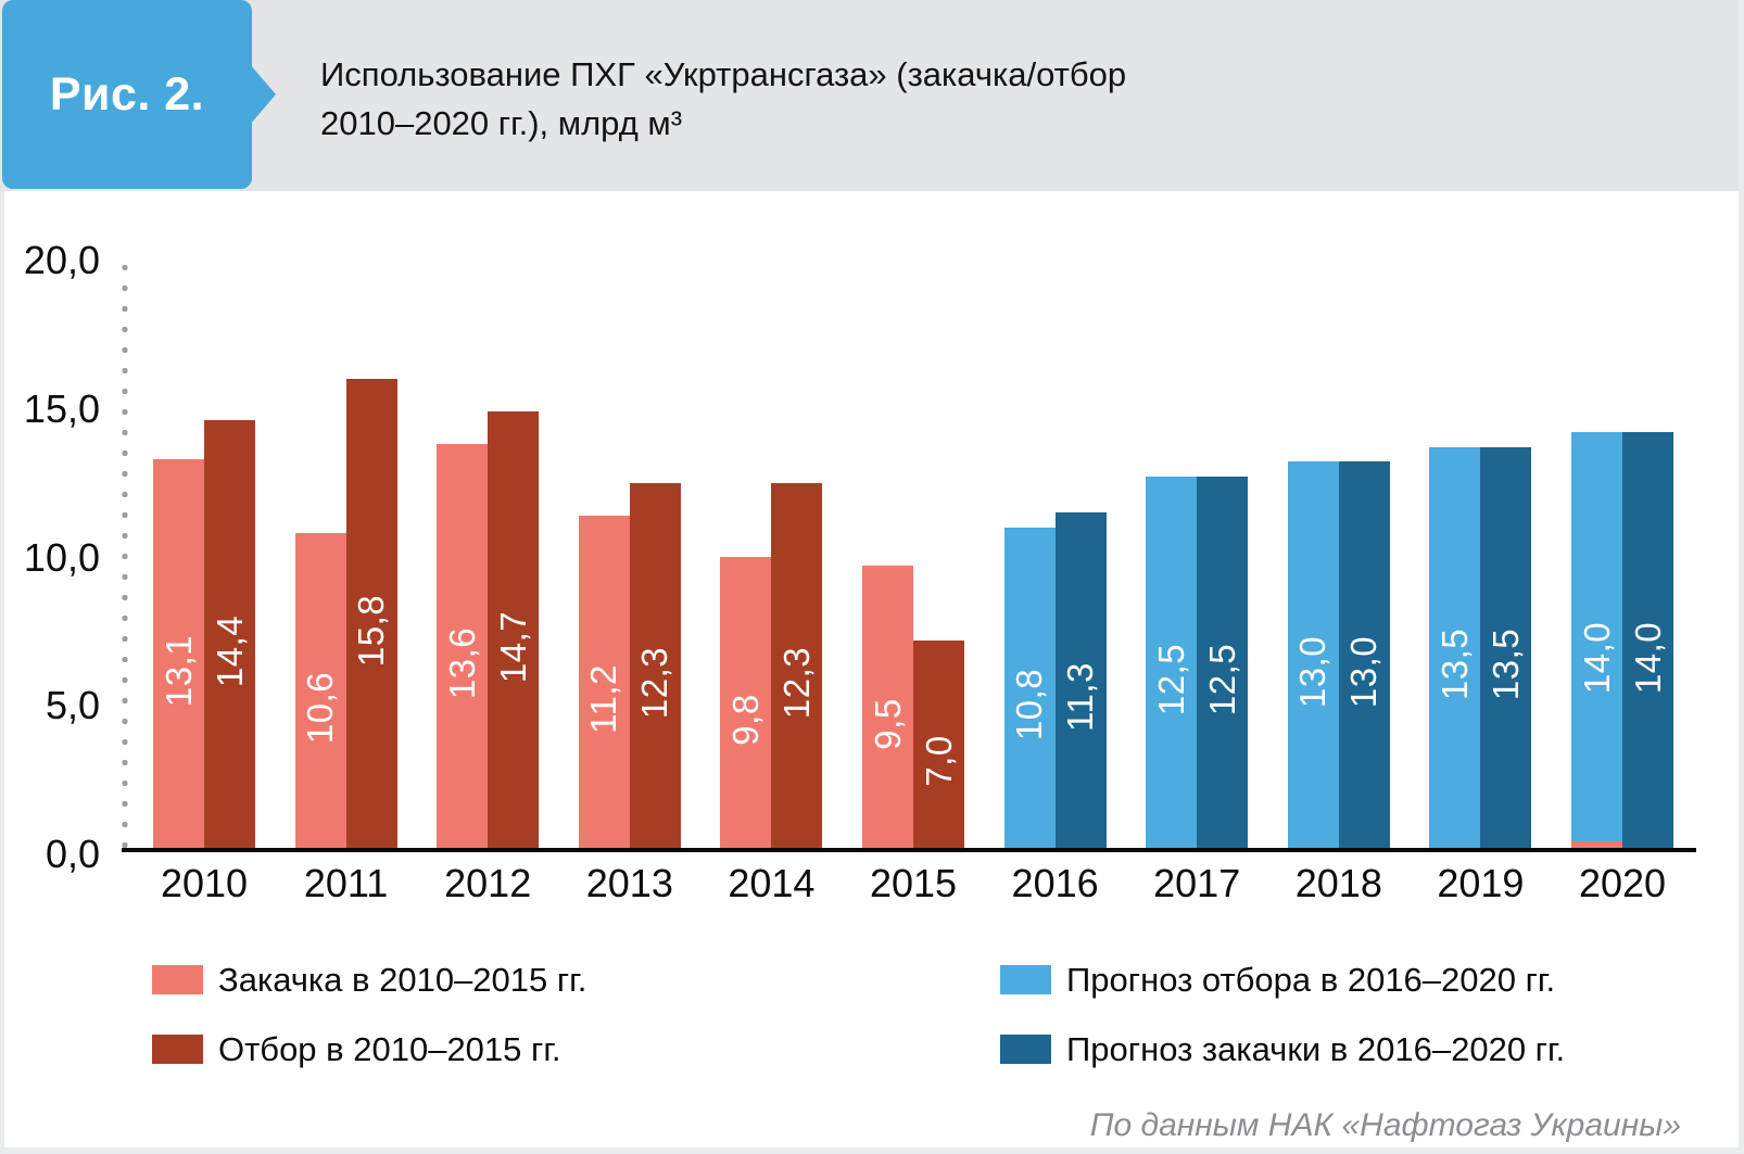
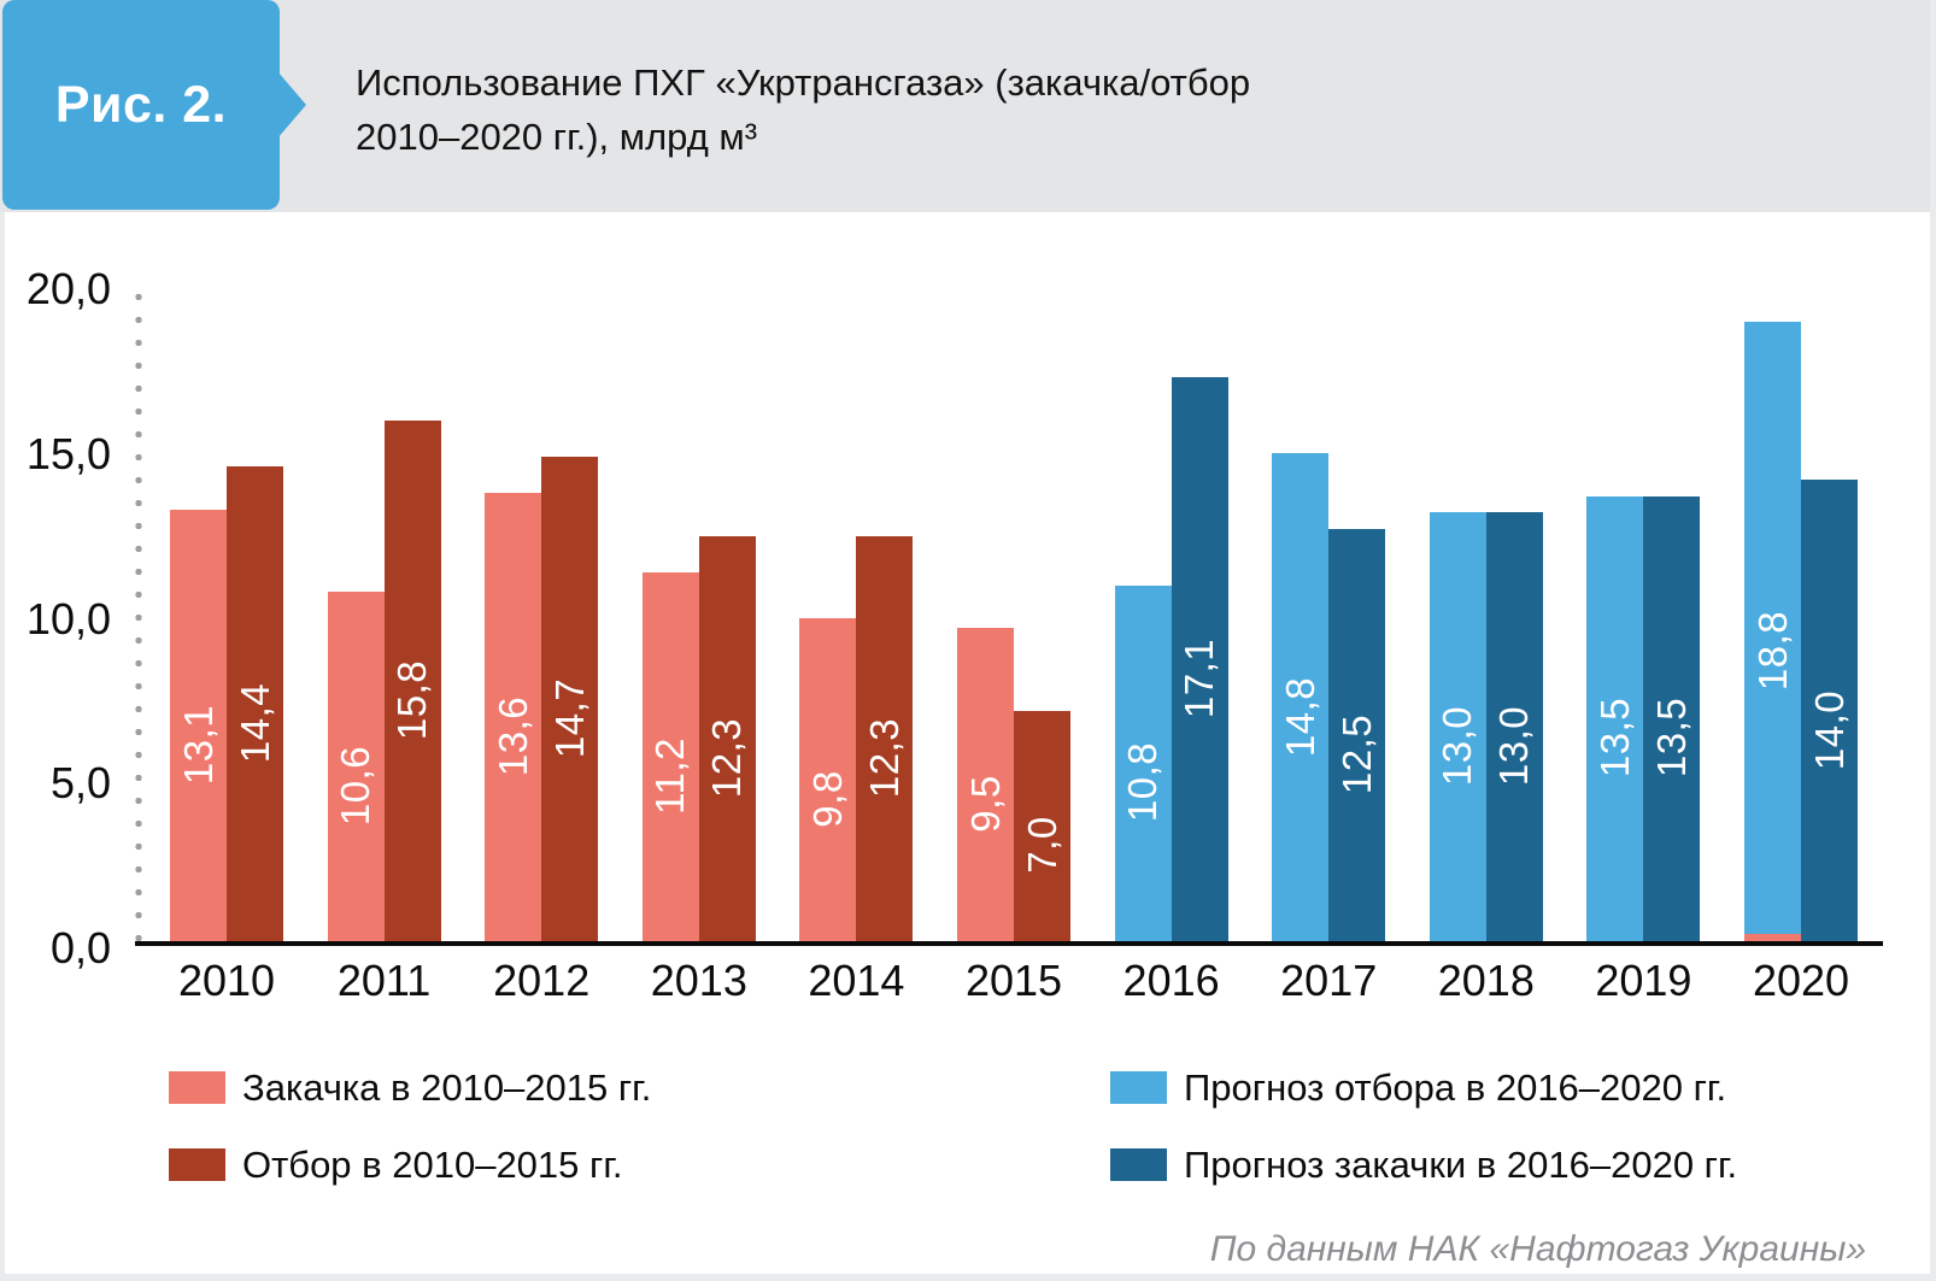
Прогноз закачки в 2016–2020 гг./2016: 11,3 -> 17,1
Прогноз отбора в 2016–2020 гг./2017: 12,5 -> 14,8
Прогноз отбора в 2016–2020 гг./2020: 14,0 -> 18,8
